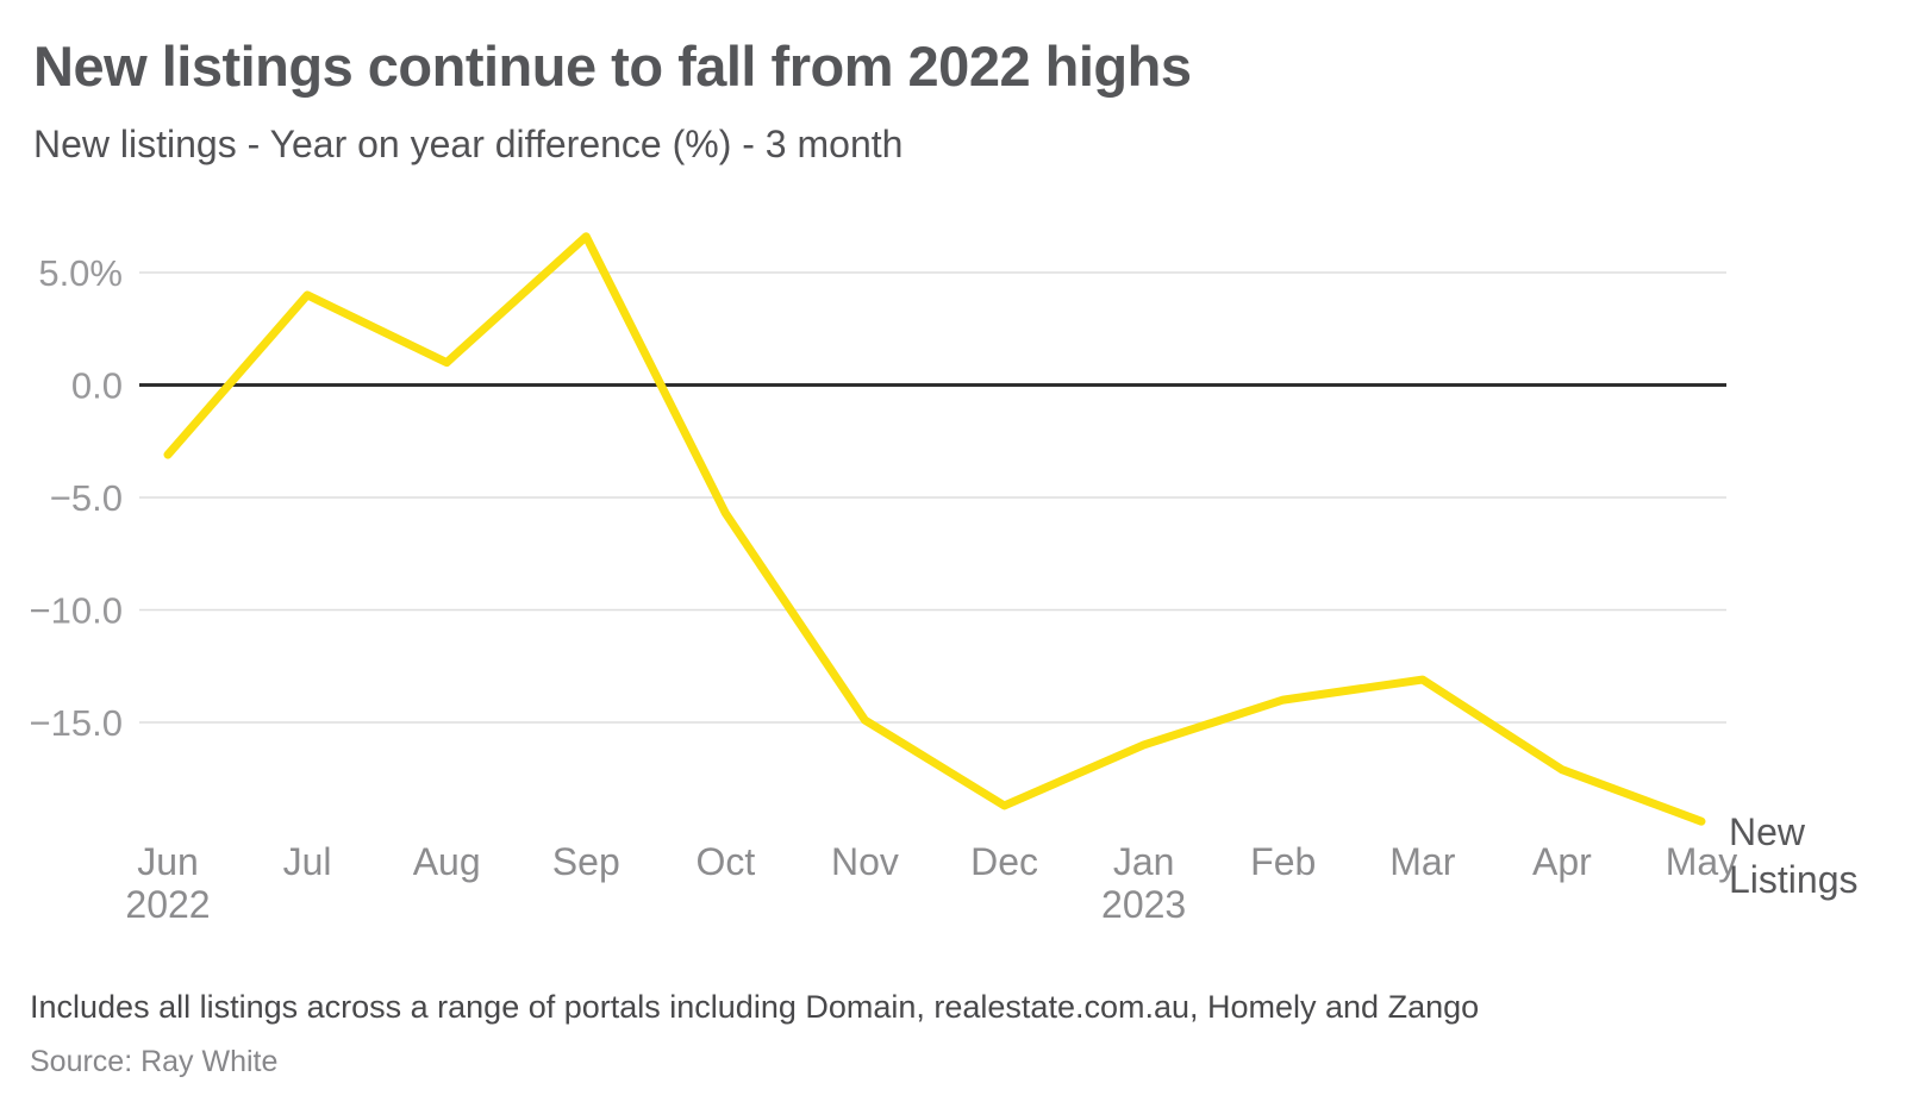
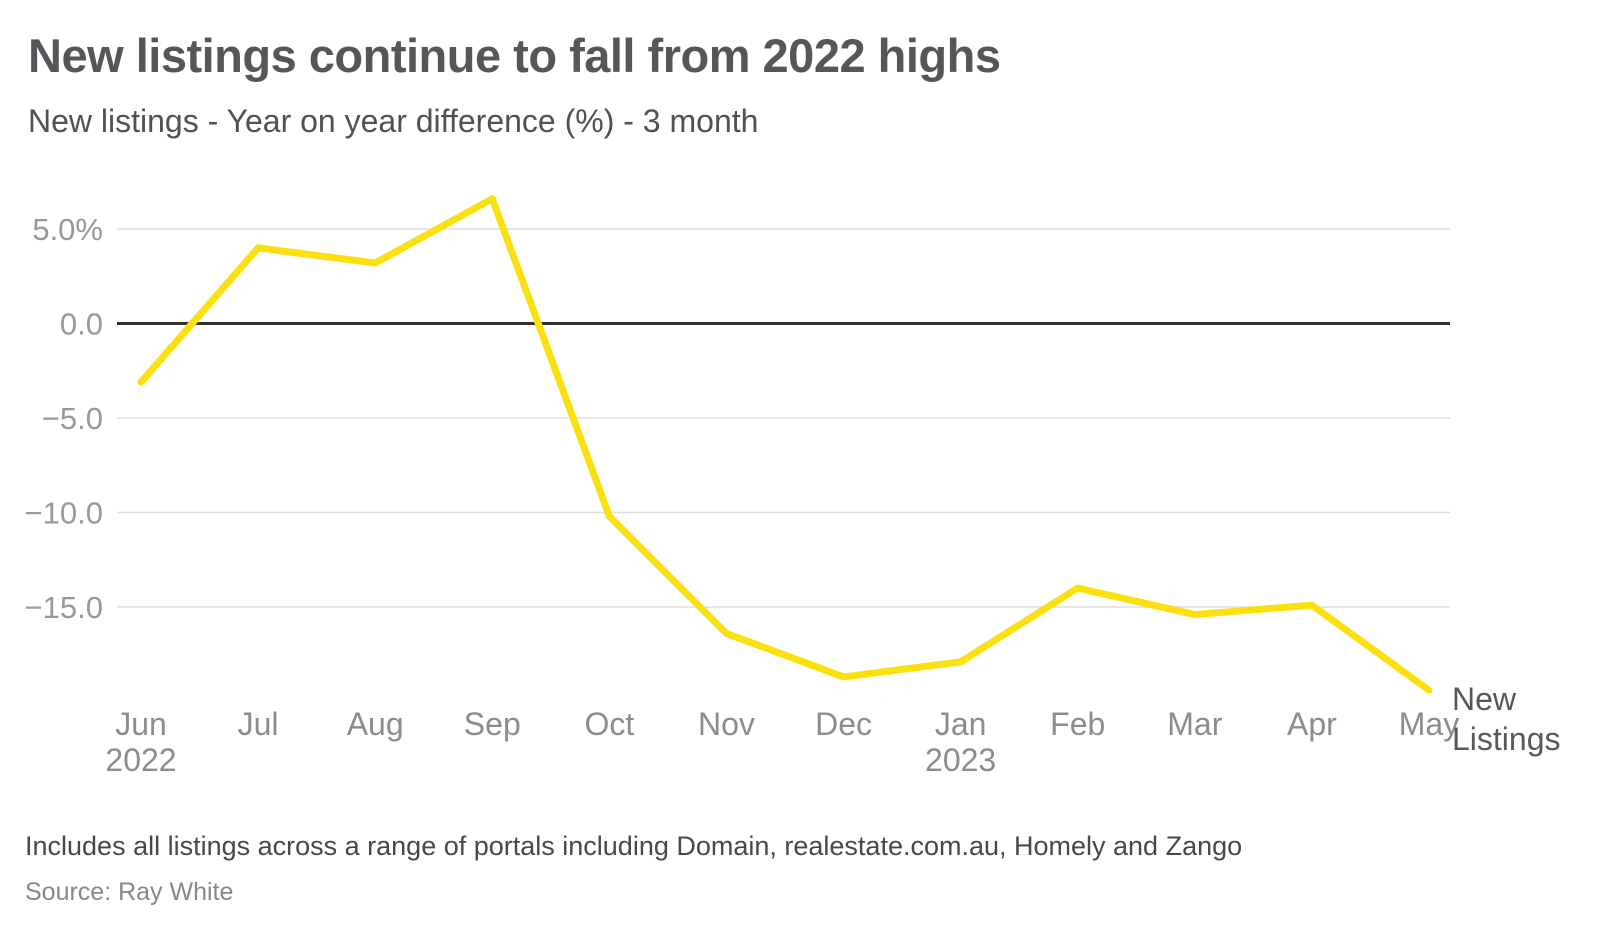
Aug: 1.0% -> 3.2%
Oct: -5.7% -> -10.2%
Nov: -14.9% -> -16.4%
Jan: -16.0% -> -17.9%
Mar: -13.1% -> -15.4%
Apr: -17.1% -> -14.9%
